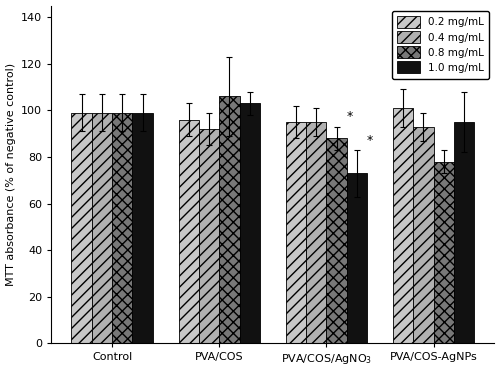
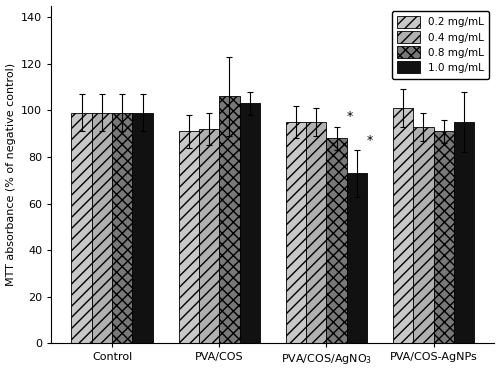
0.2 mg/mL/PVA/COS: 96 -> 91
0.8 mg/mL/PVA/COS-AgNPs: 78 -> 91
